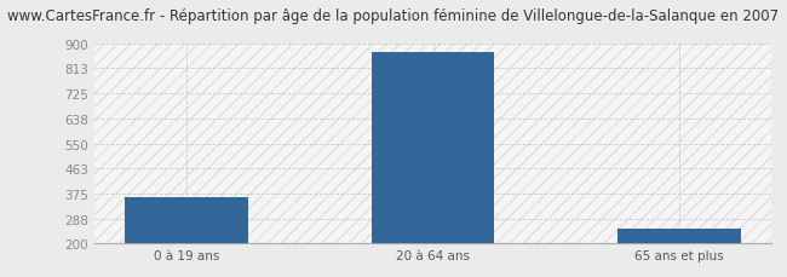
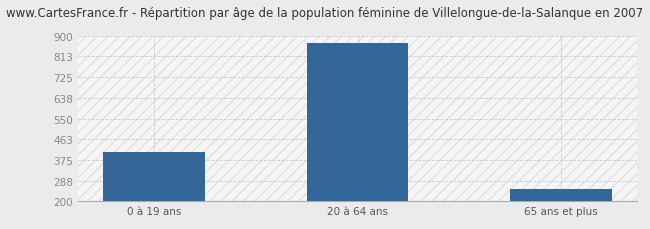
0 à 19 ans: 362 -> 410
